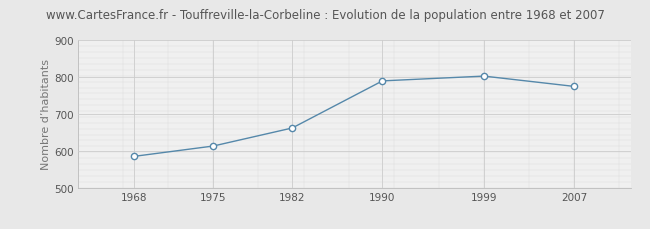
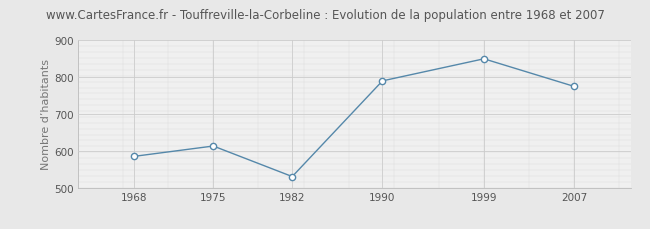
1982: 662 -> 530
1999: 803 -> 850
